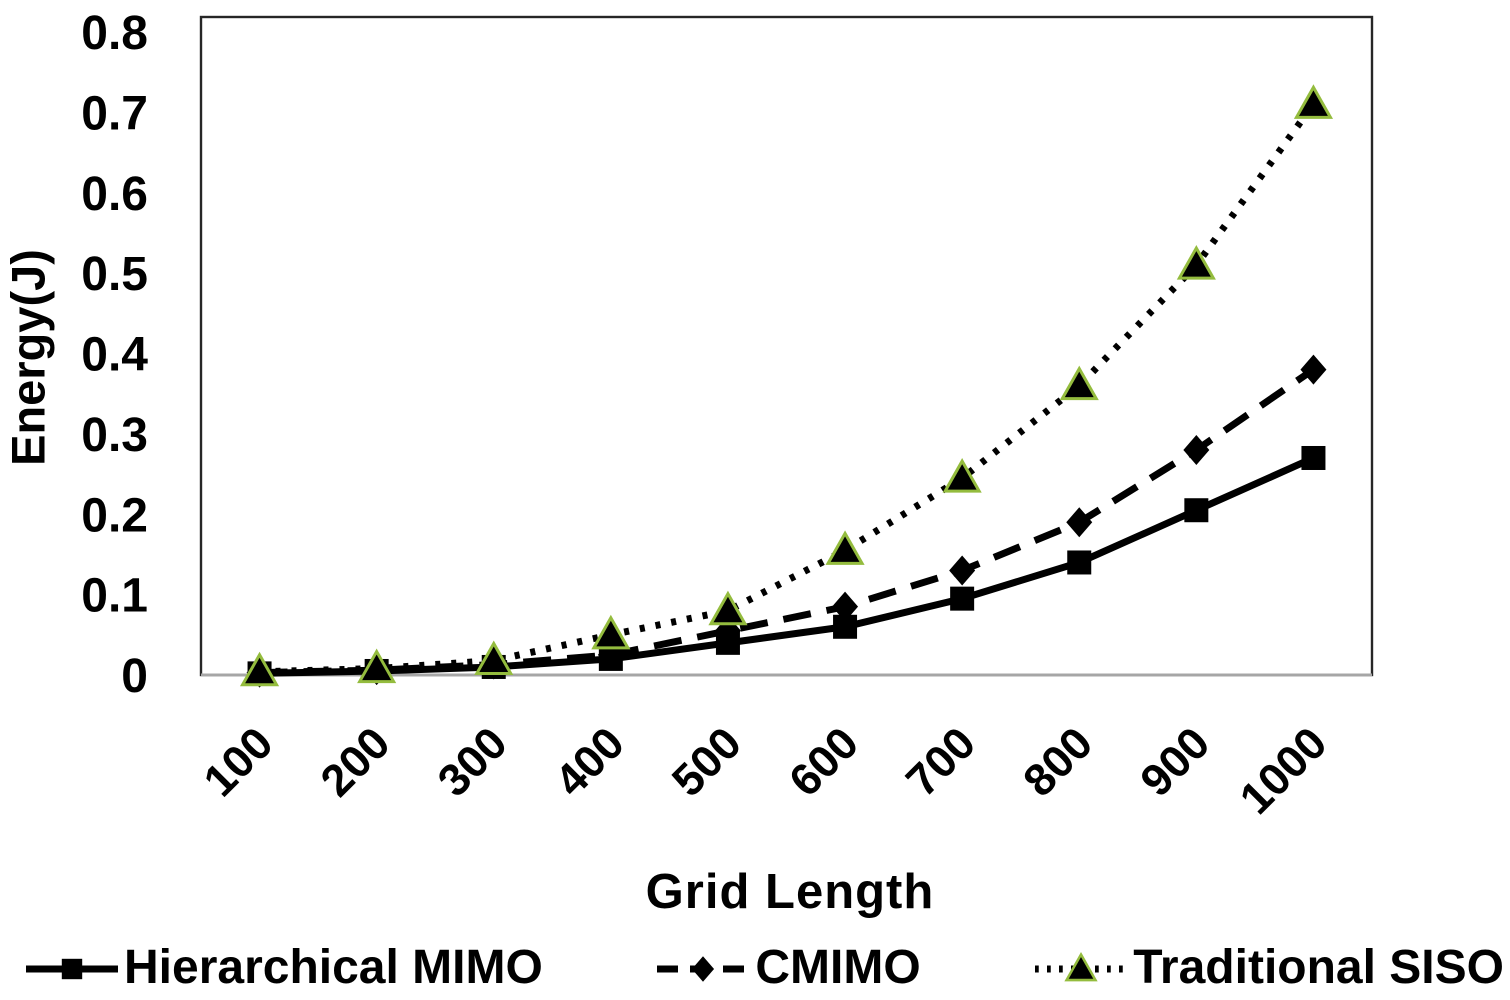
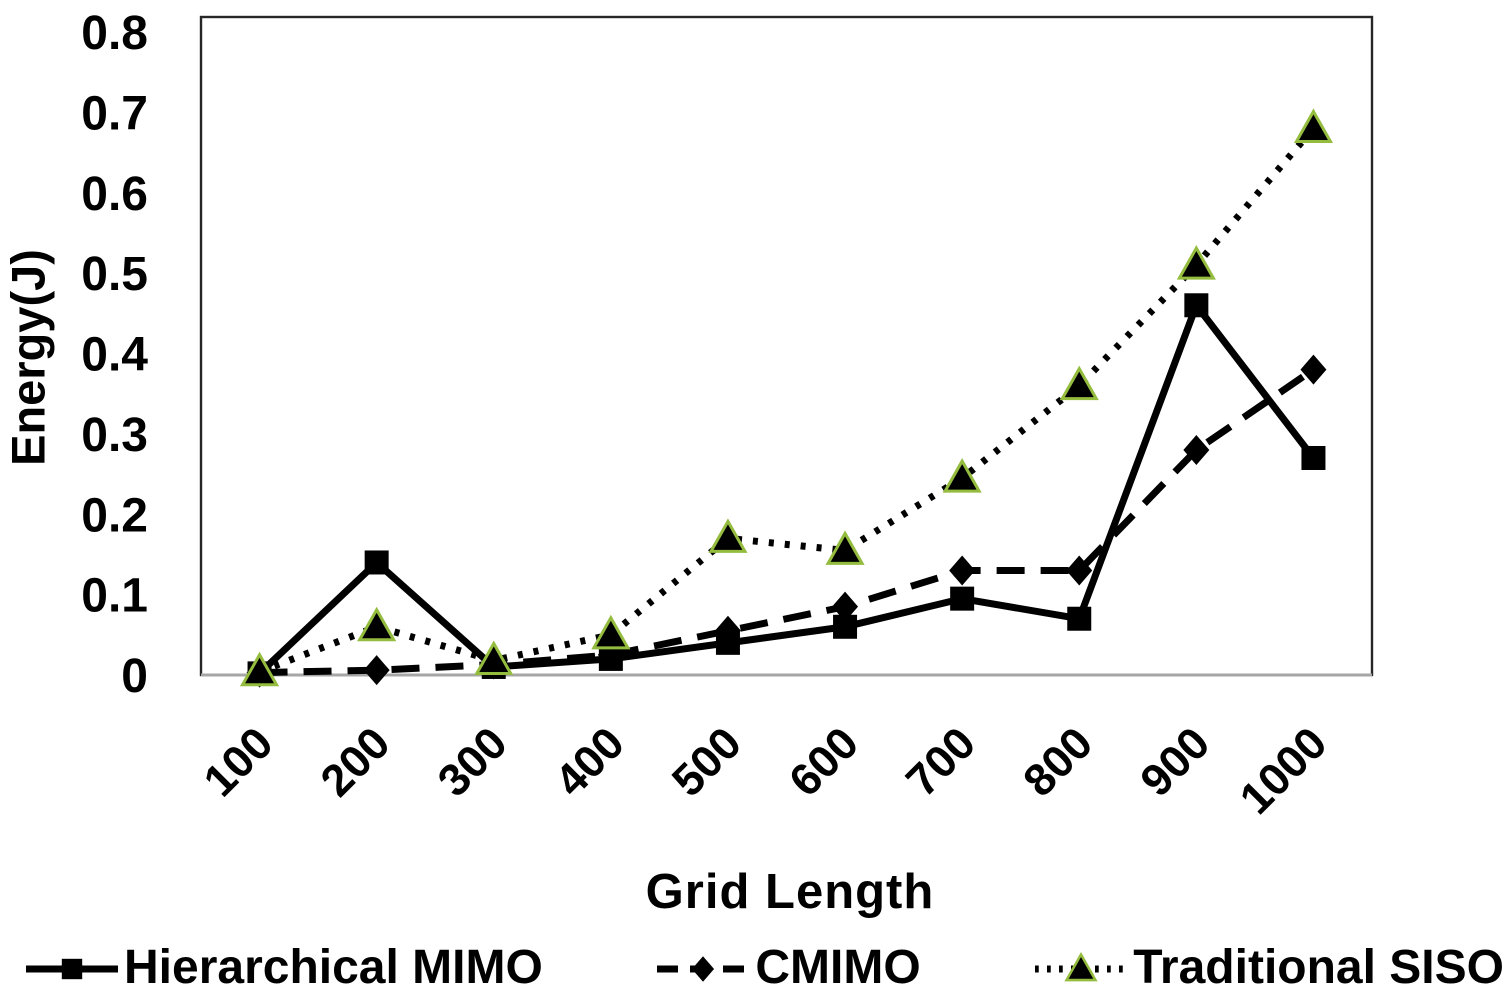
Hierarchical MIMO/200: 0.01 -> 0.14
Traditional SISO/200: 0.01 -> 0.06
Traditional SISO/500: 0.08 -> 0.17
Hierarchical MIMO/800: 0.14 -> 0.07
CMIMO/800: 0.19 -> 0.13
Hierarchical MIMO/900: 0.20 -> 0.46
Traditional SISO/1000: 0.71 -> 0.68
